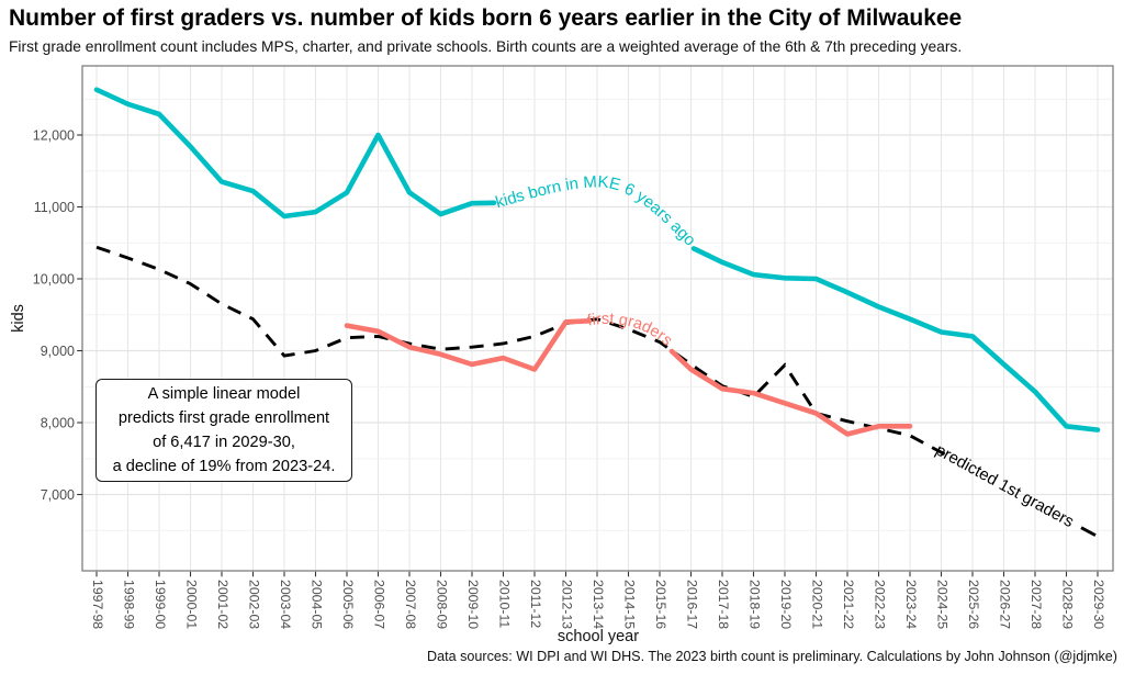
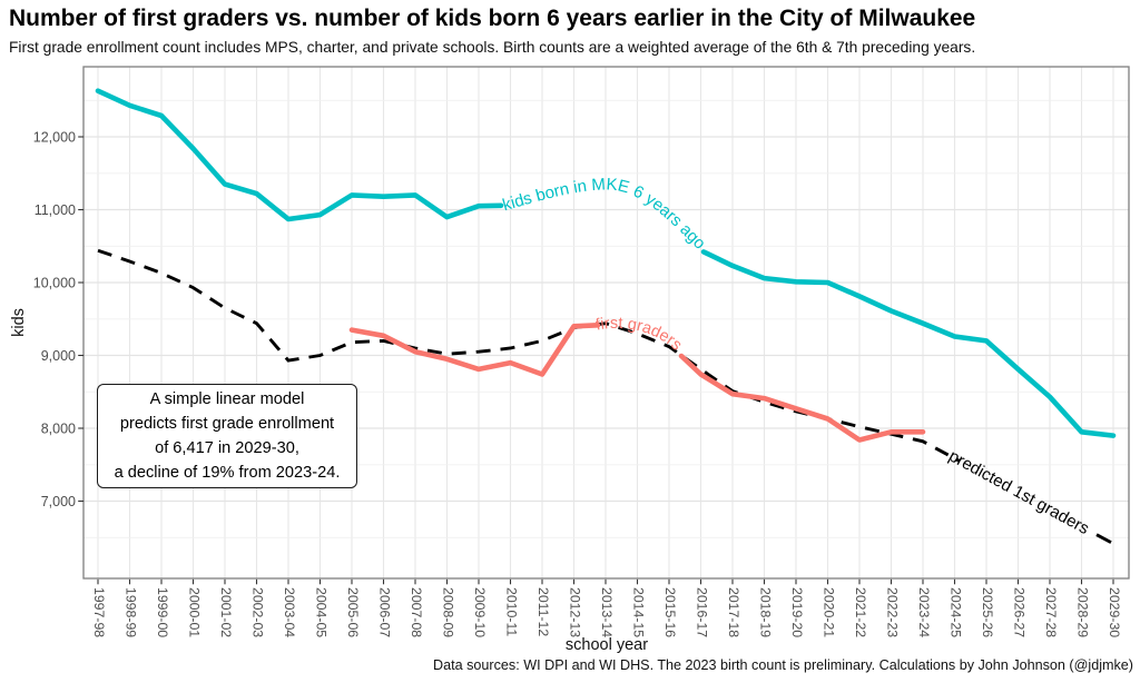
kids born in MKE 6 years ago/2006-07: 12000 -> 11200
predicted 1st graders/2019-20: 8800 -> 8200
